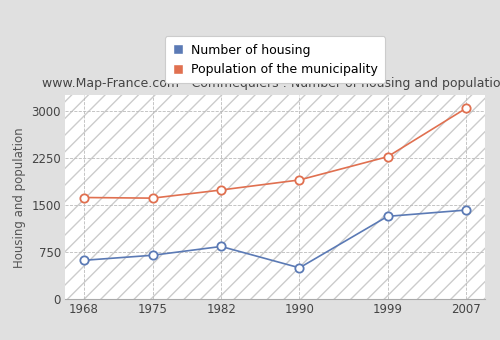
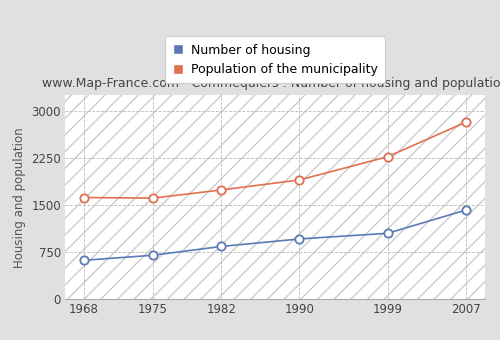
Number of housing/1990: 500 -> 960
Number of housing/1999: 1320 -> 1050
Population of the municipality/2007: 3040 -> 2820
